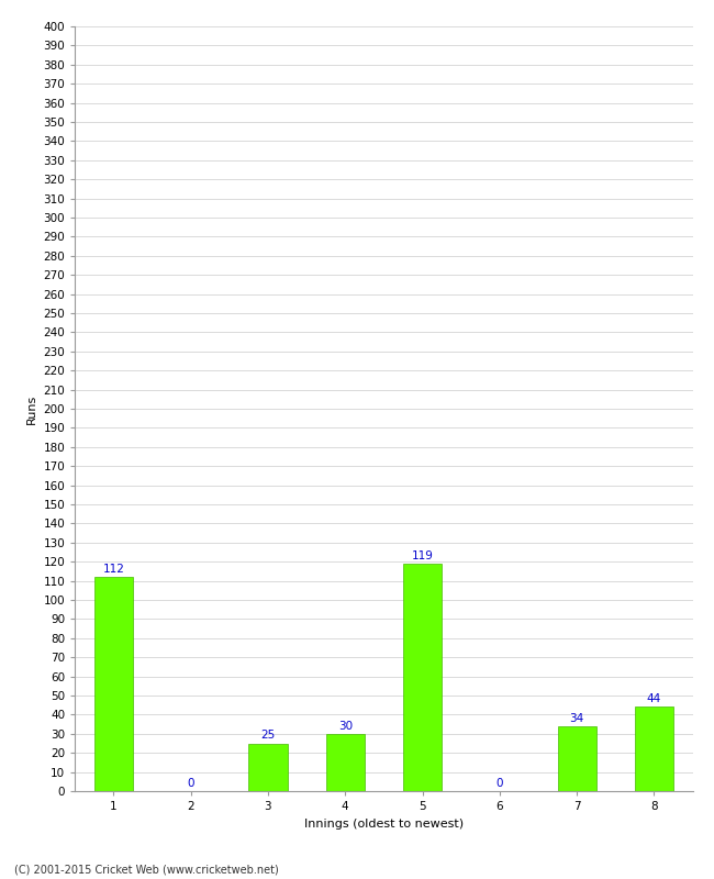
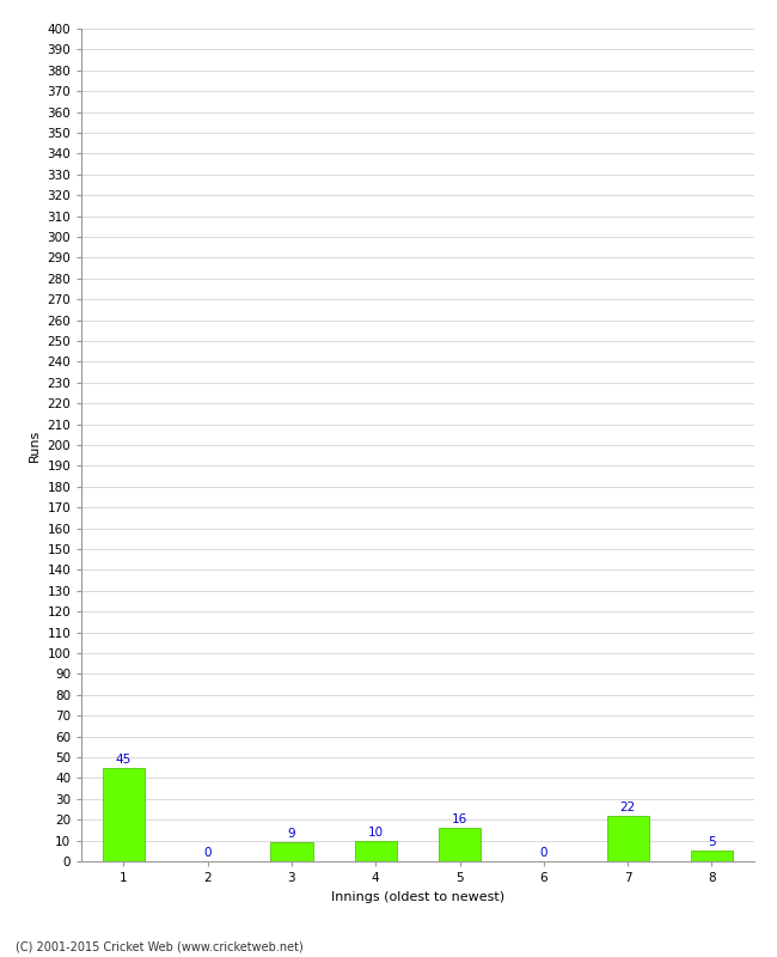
1: 112 -> 45
3: 25 -> 9
4: 30 -> 10
5: 119 -> 16
7: 34 -> 22
8: 44 -> 5
